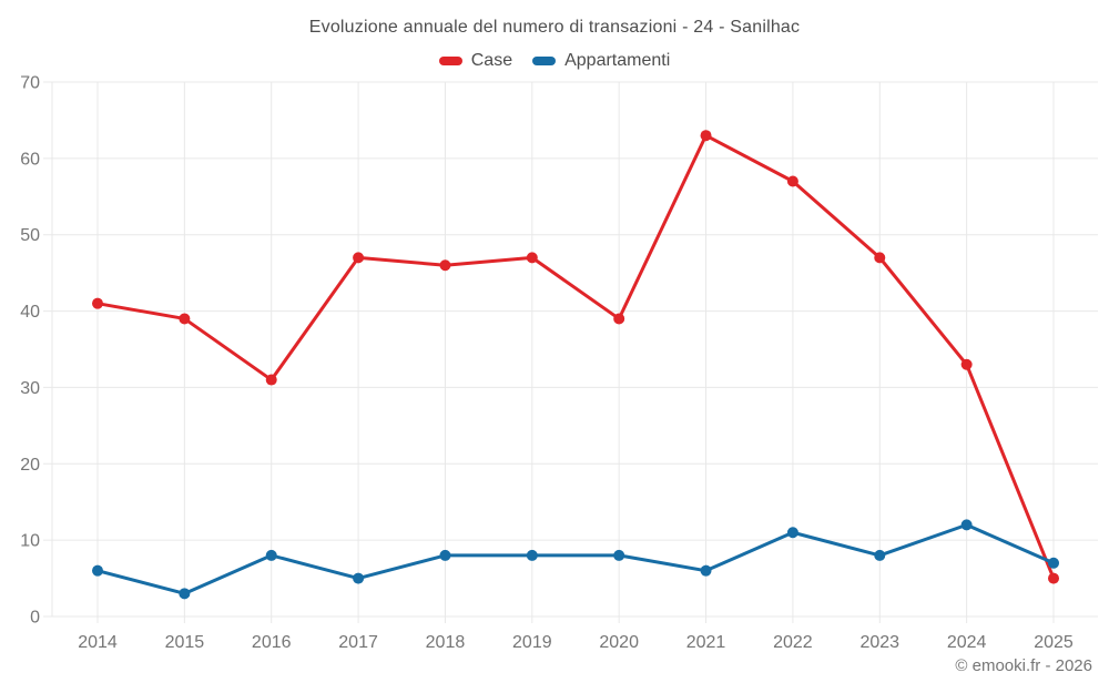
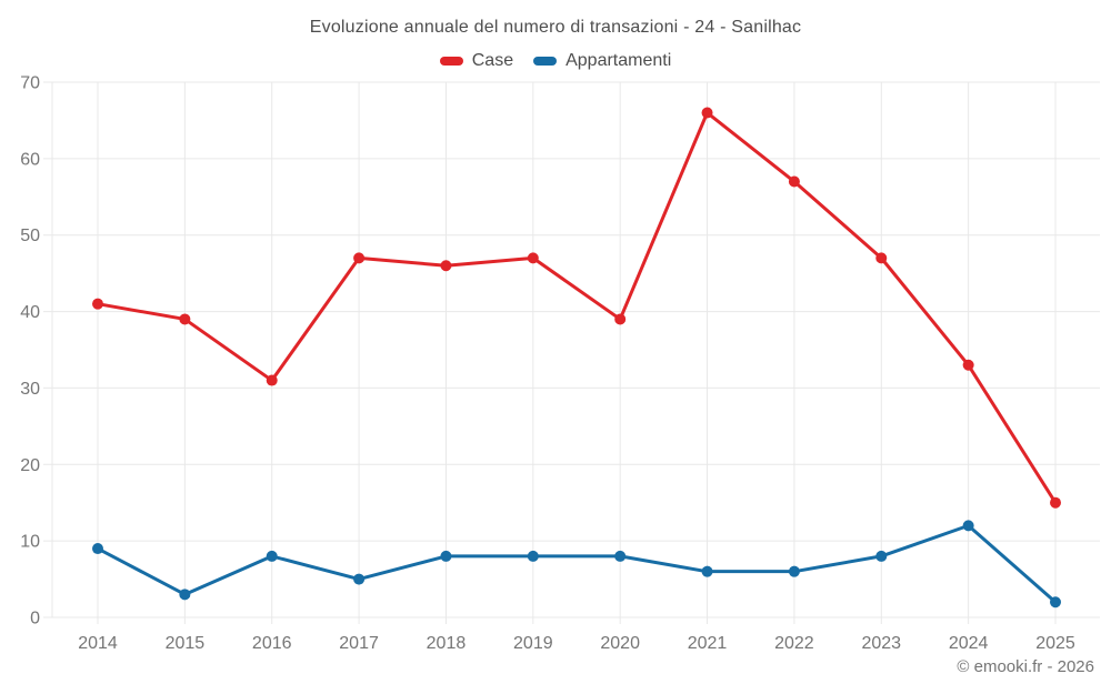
Appartamenti/2014: 6 -> 9
Case/2021: 63 -> 66
Appartamenti/2022: 11 -> 6
Case/2025: 5 -> 15
Appartamenti/2025: 7 -> 2
